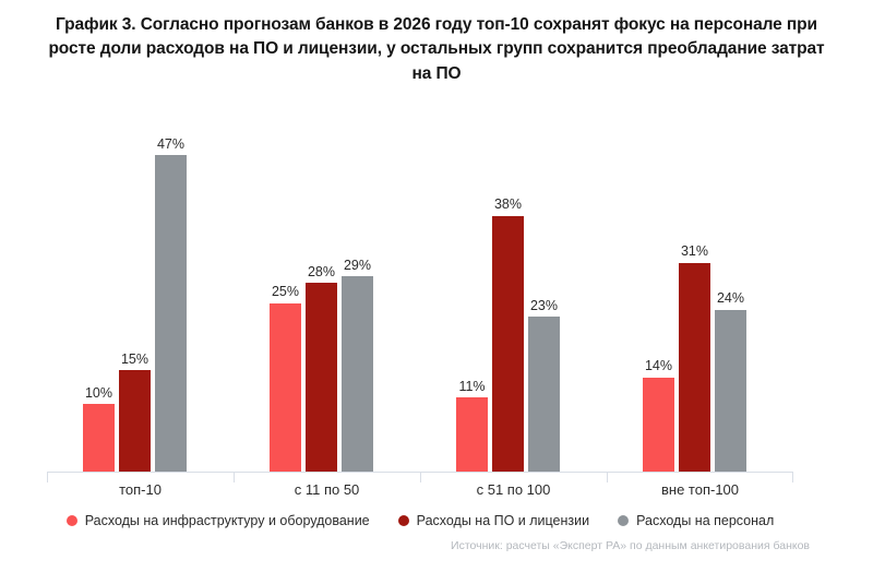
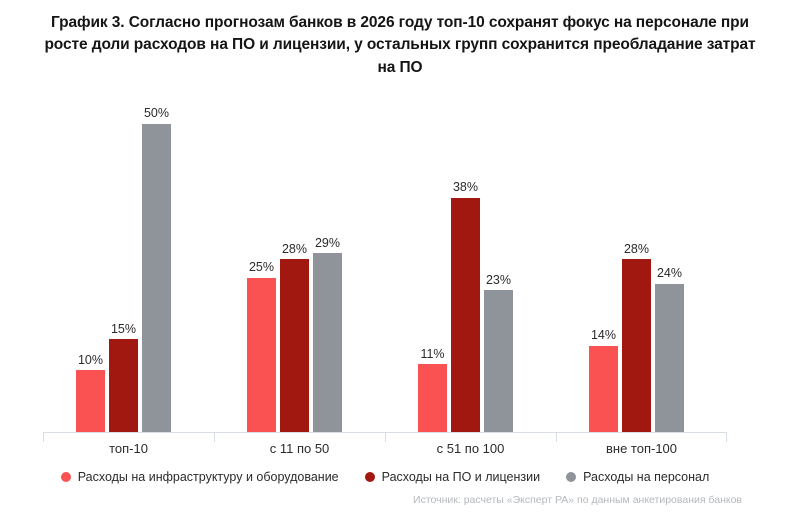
Расходы на персонал/топ-10: 47% -> 50%
Расходы на ПО и лицензии/вне топ-100: 31% -> 28%
